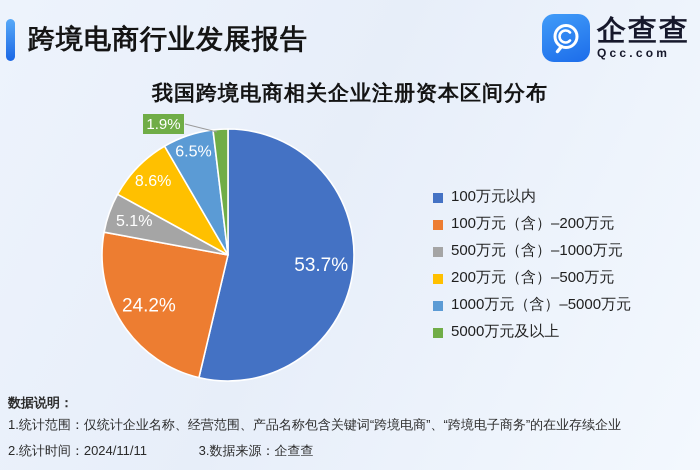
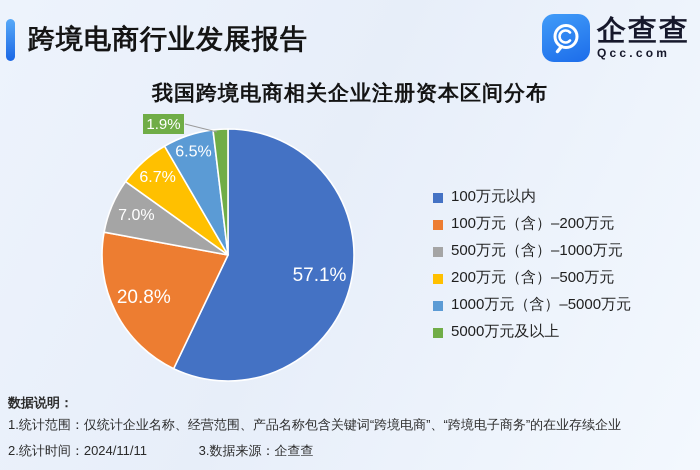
100万元以内: 53.7% -> 57.1%
100万元（含）–200万元: 24.2% -> 20.8%
500万元（含）–1000万元: 5.1% -> 7.0%
200万元（含）–500万元: 8.6% -> 6.7%
